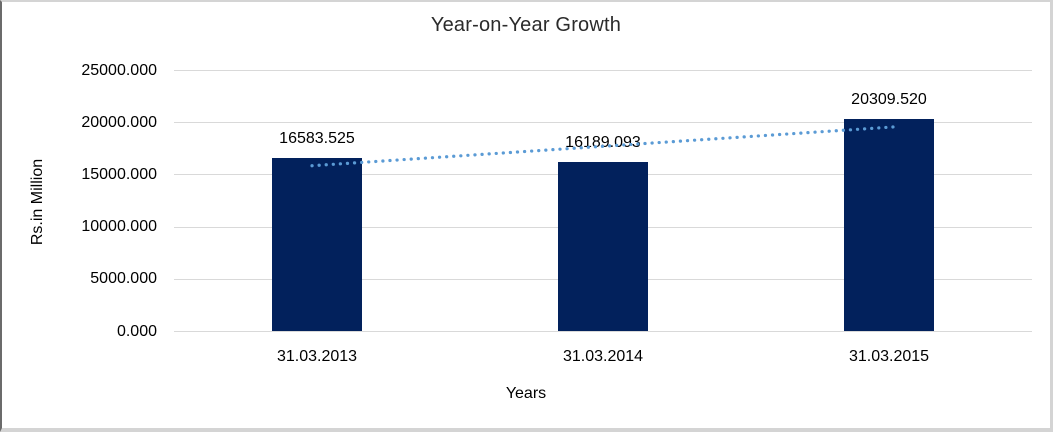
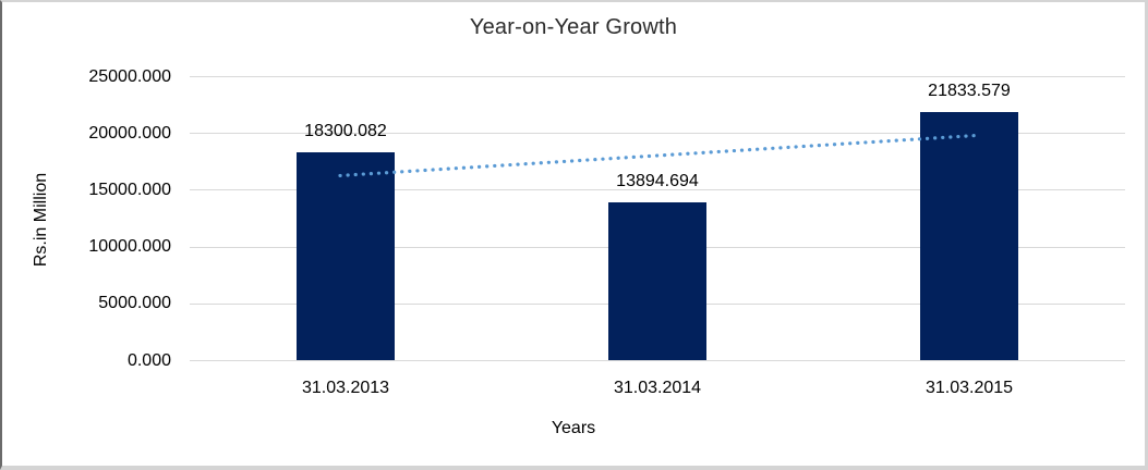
31.03.2013: 16583.525 -> 18300.082
31.03.2014: 16189.093 -> 13894.694
31.03.2015: 20309.520 -> 21833.579
